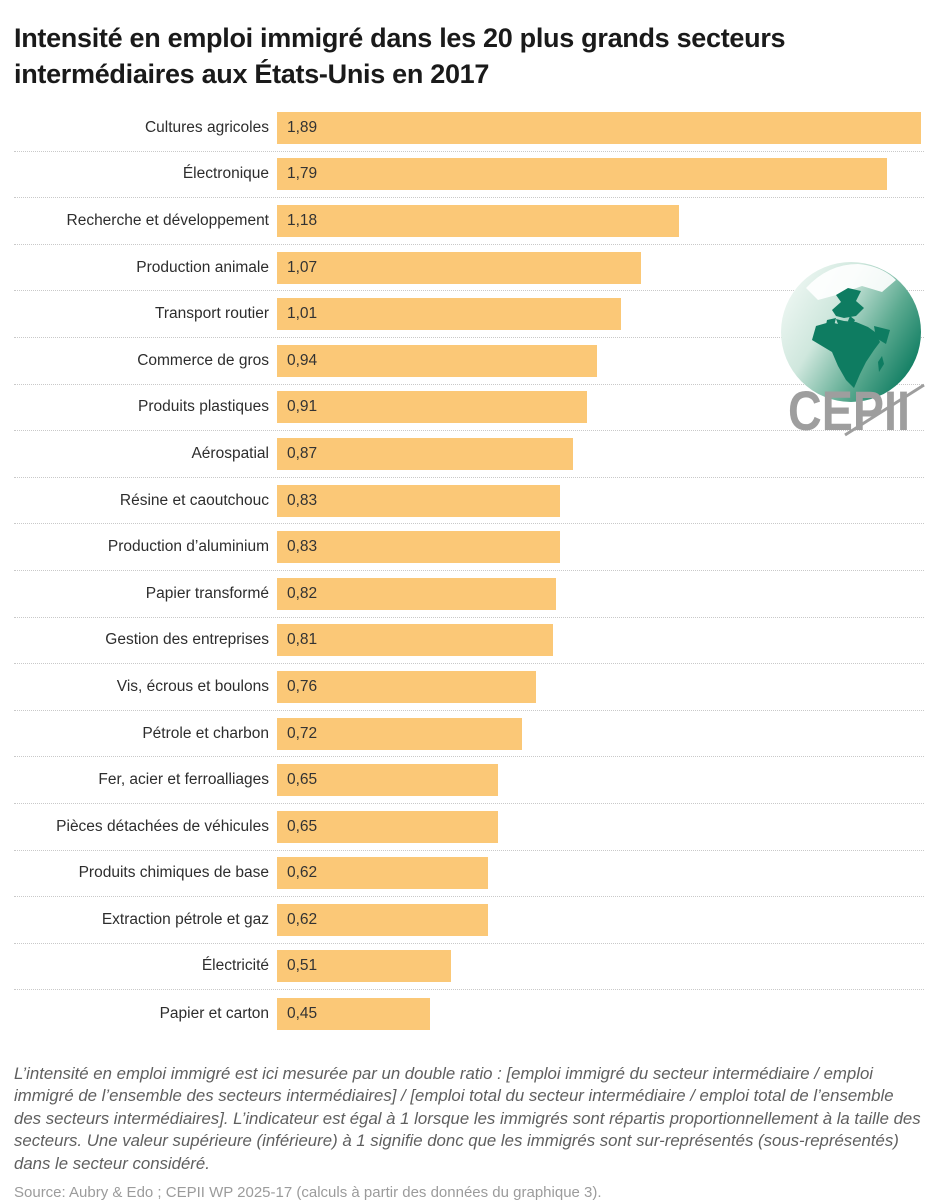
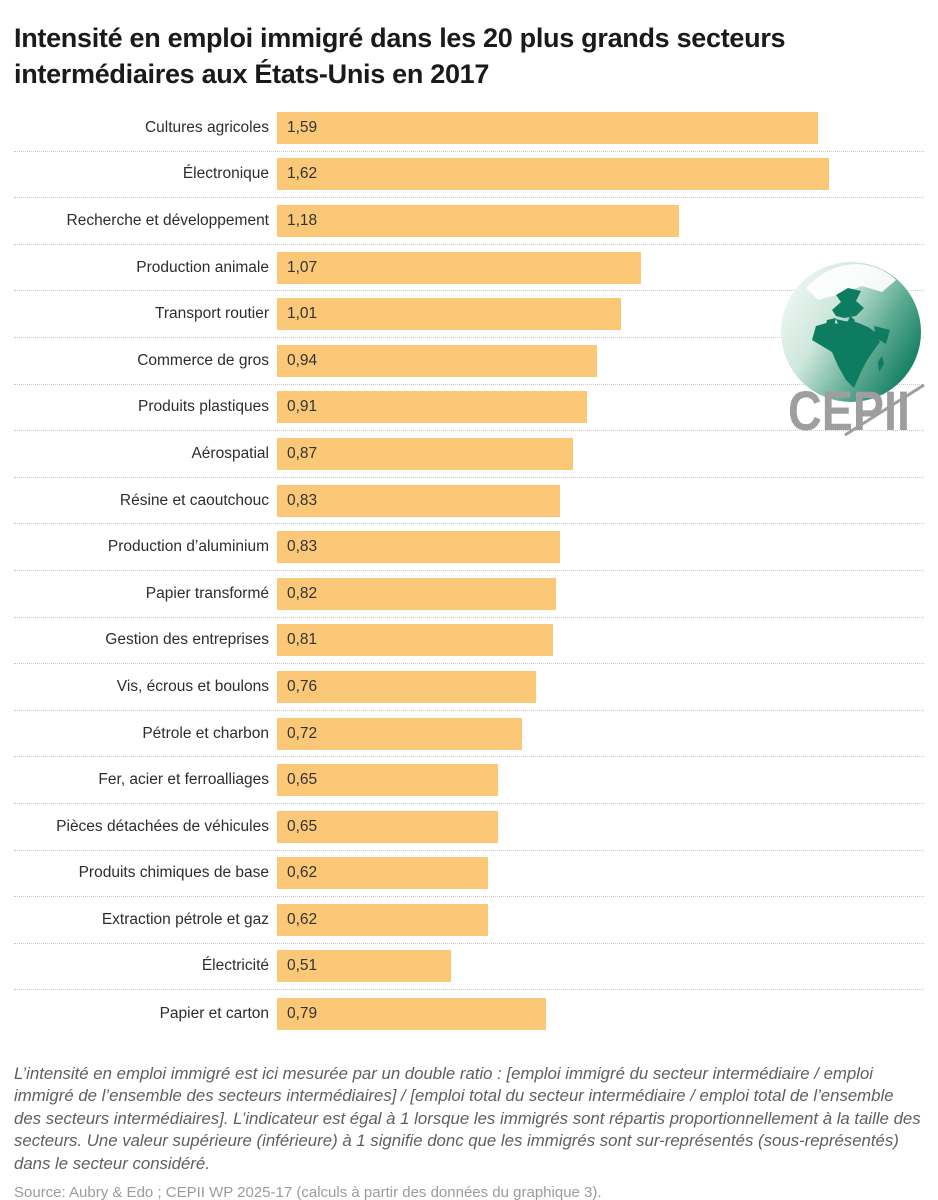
Cultures agricoles: 1,89 -> 1,59
Électronique: 1,79 -> 1,62
Papier et carton: 0,45 -> 0,79
